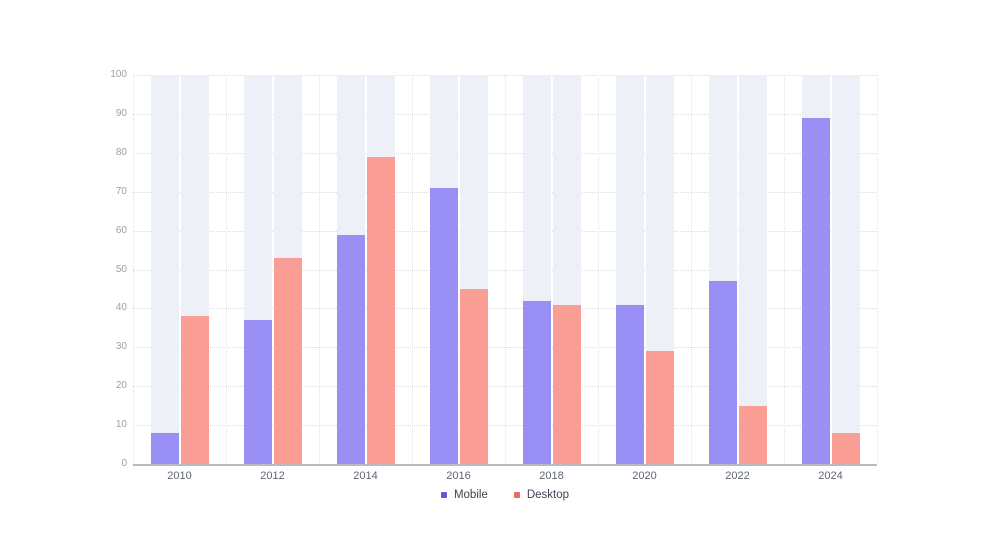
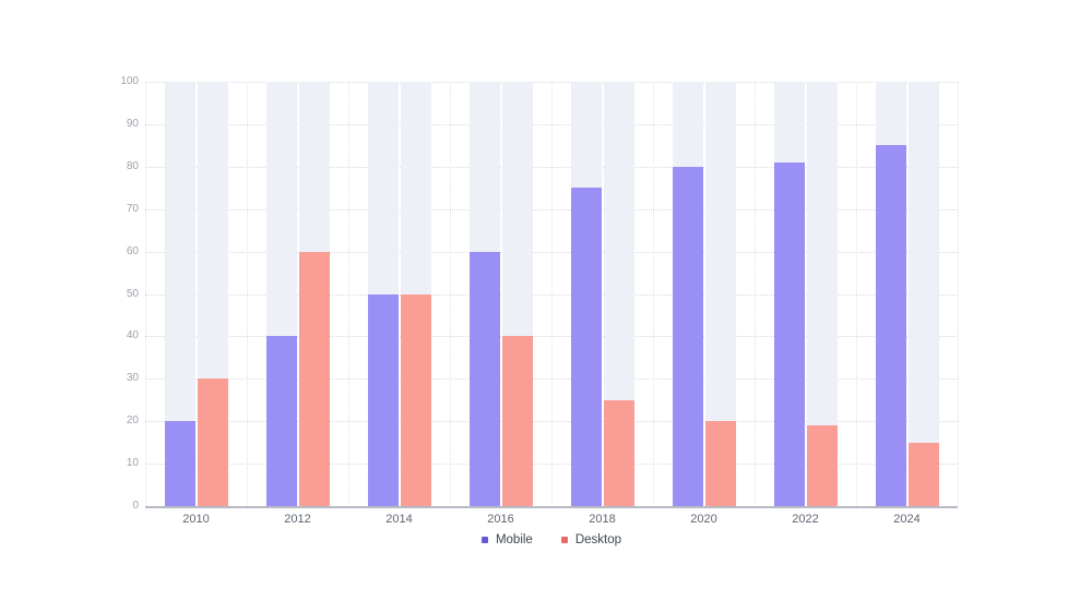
Mobile/2010: 8 -> 20
Desktop/2010: 38 -> 30
Mobile/2012: 37 -> 40
Desktop/2012: 53 -> 60
Mobile/2014: 59 -> 50
Desktop/2014: 79 -> 50
Mobile/2016: 71 -> 60
Desktop/2016: 45 -> 40
Mobile/2018: 42 -> 75
Desktop/2018: 41 -> 25
Mobile/2020: 41 -> 80
Desktop/2020: 29 -> 20
Mobile/2022: 47 -> 81
Desktop/2022: 15 -> 19
Mobile/2024: 89 -> 85
Desktop/2024: 8 -> 15
